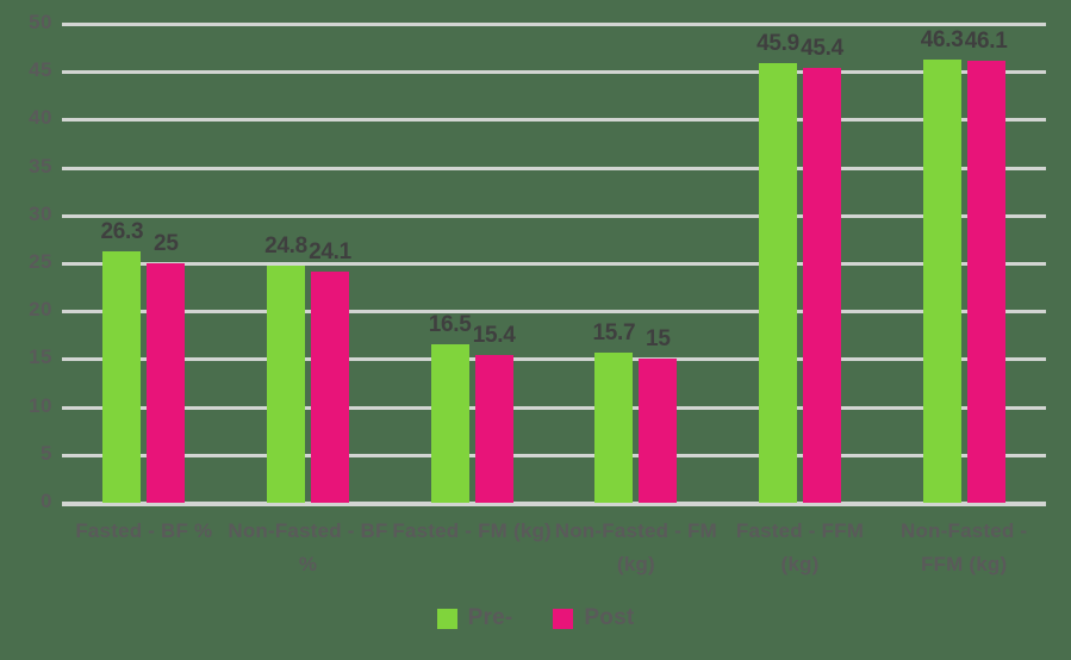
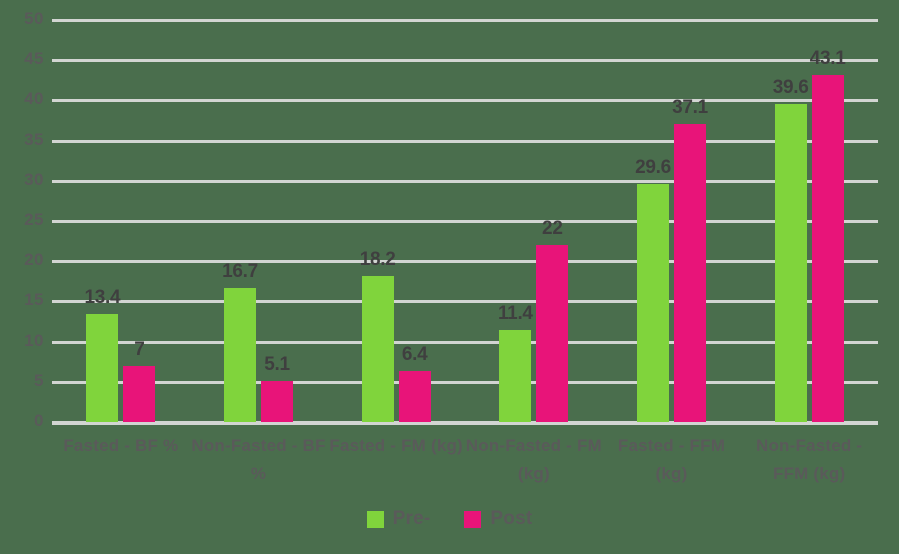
Pre-/Fasted - BF %: 26.3 -> 13.4
Post/Fasted - BF %: 25 -> 7
Pre-/Non-Fasted - BF %: 24.8 -> 16.7
Post/Non-Fasted - BF %: 24.1 -> 5.1
Pre-/Fasted - FM (kg): 16.5 -> 18.2
Post/Fasted - FM (kg): 15.4 -> 6.4
Pre-/Non-Fasted - FM (kg): 15.7 -> 11.4
Post/Non-Fasted - FM (kg): 15 -> 22
Pre-/Fasted - FFM (kg): 45.9 -> 29.6
Post/Fasted - FFM (kg): 45.4 -> 37.1
Pre-/Non-Fasted - FFM (kg): 46.3 -> 39.6
Post/Non-Fasted - FFM (kg): 46.1 -> 43.1
